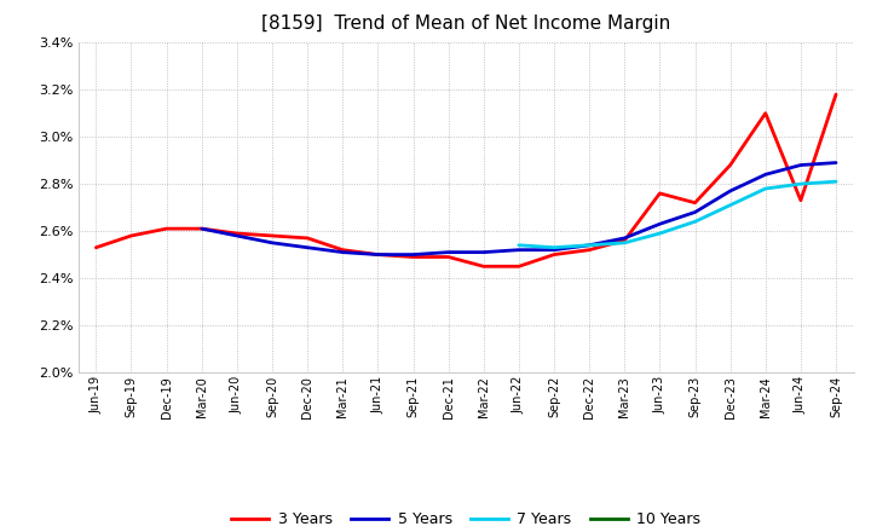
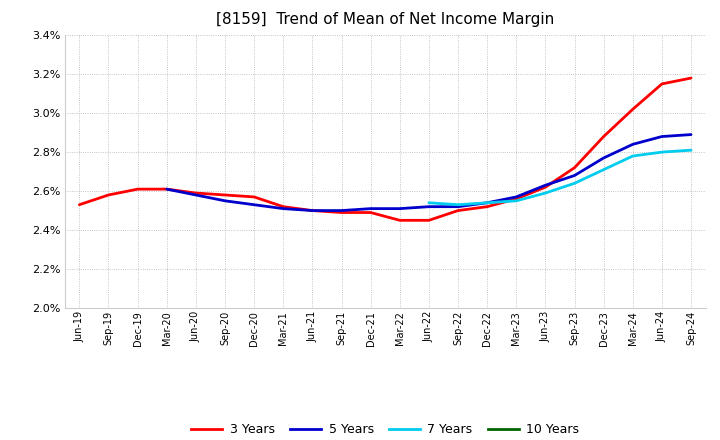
3 Years/Jun-23: 2.76% -> 2.62%
3 Years/Mar-24: 3.10% -> 3.02%
3 Years/Jun-24: 2.73% -> 3.15%
